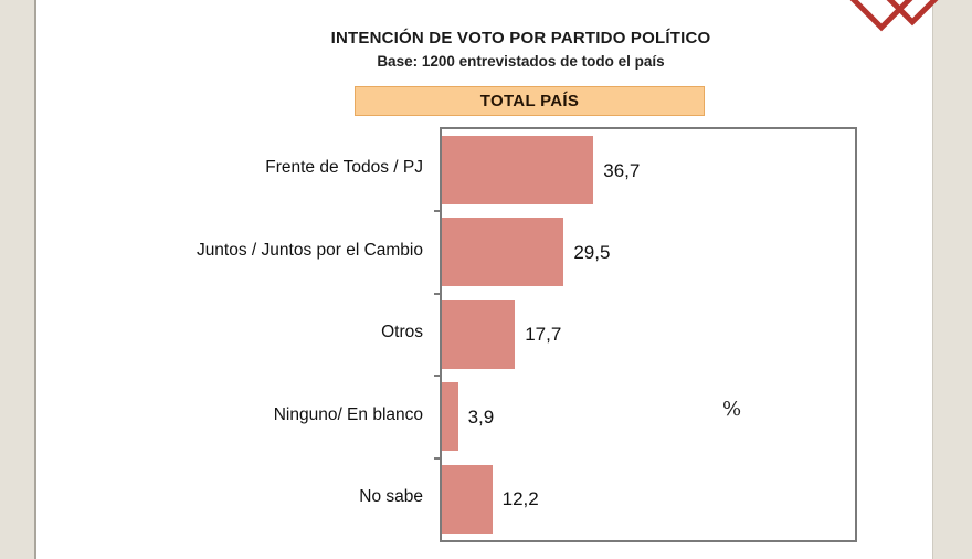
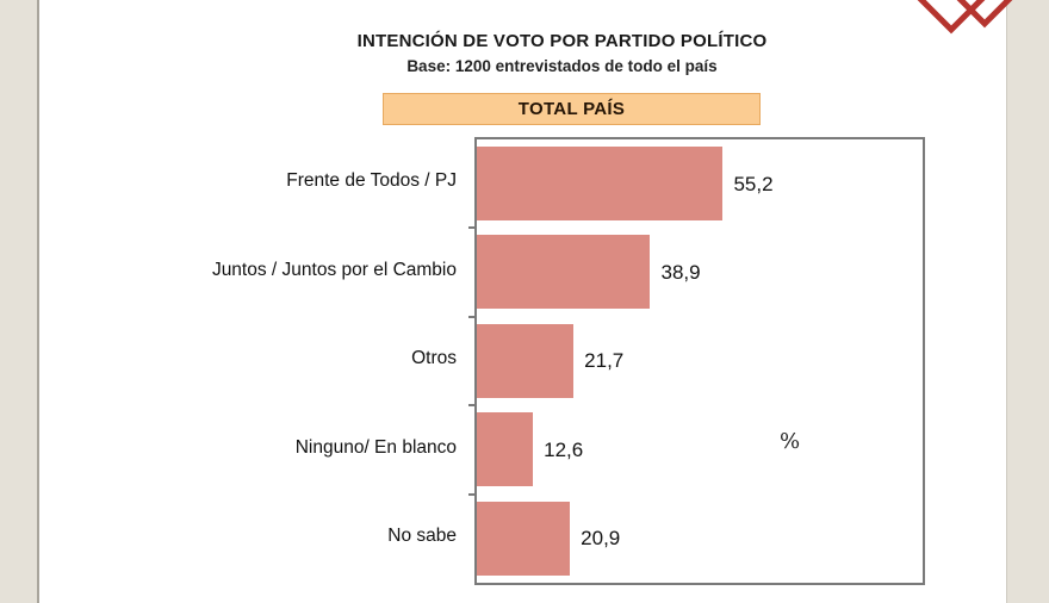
Frente de Todos / PJ: 36,7 -> 55,2
Juntos / Juntos por el Cambio: 29,5 -> 38,9
Otros: 17,7 -> 21,7
Ninguno/ En blanco: 3,9 -> 12,6
No sabe: 12,2 -> 20,9
